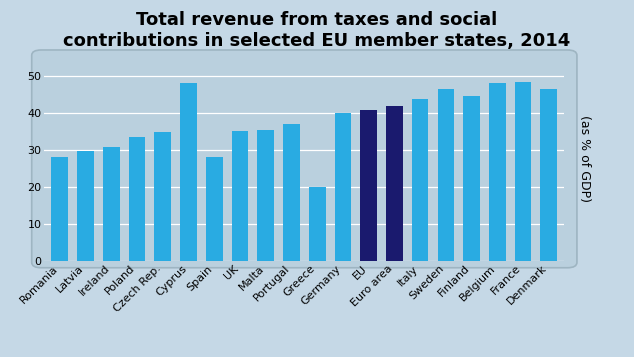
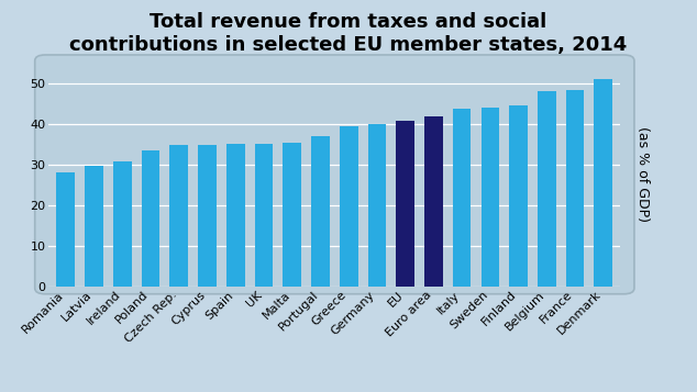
Cyprus: 48.0 -> 34.7
Spain: 28.0 -> 35.0
Greece: 20.0 -> 39.4
Sweden: 46.5 -> 43.9
Denmark: 46.5 -> 50.9
